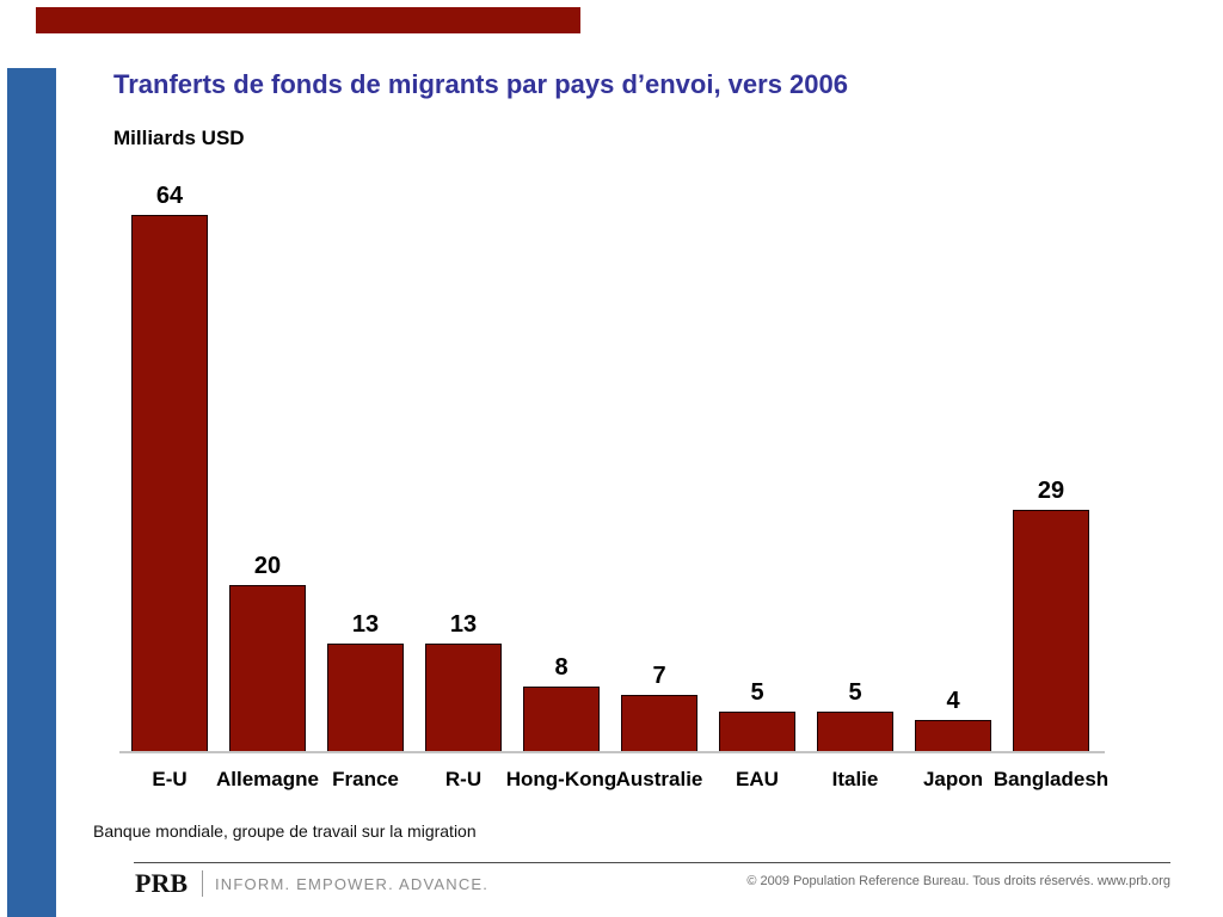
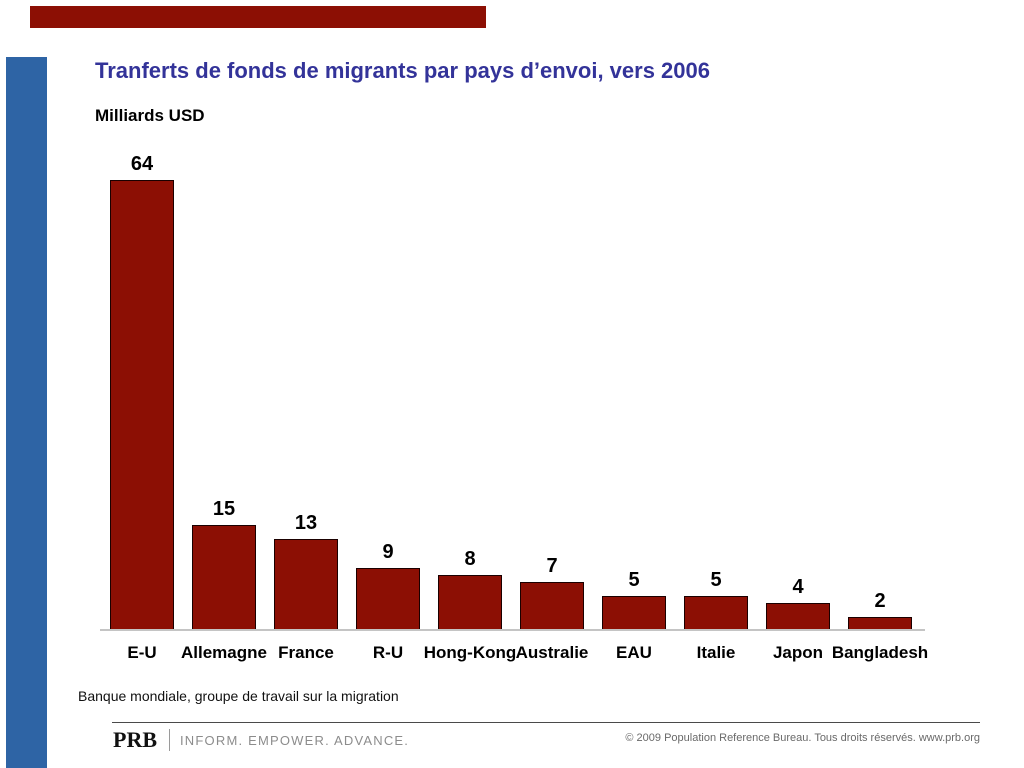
Allemagne: 20 -> 15
R-U: 13 -> 9
Bangladesh: 29 -> 2
